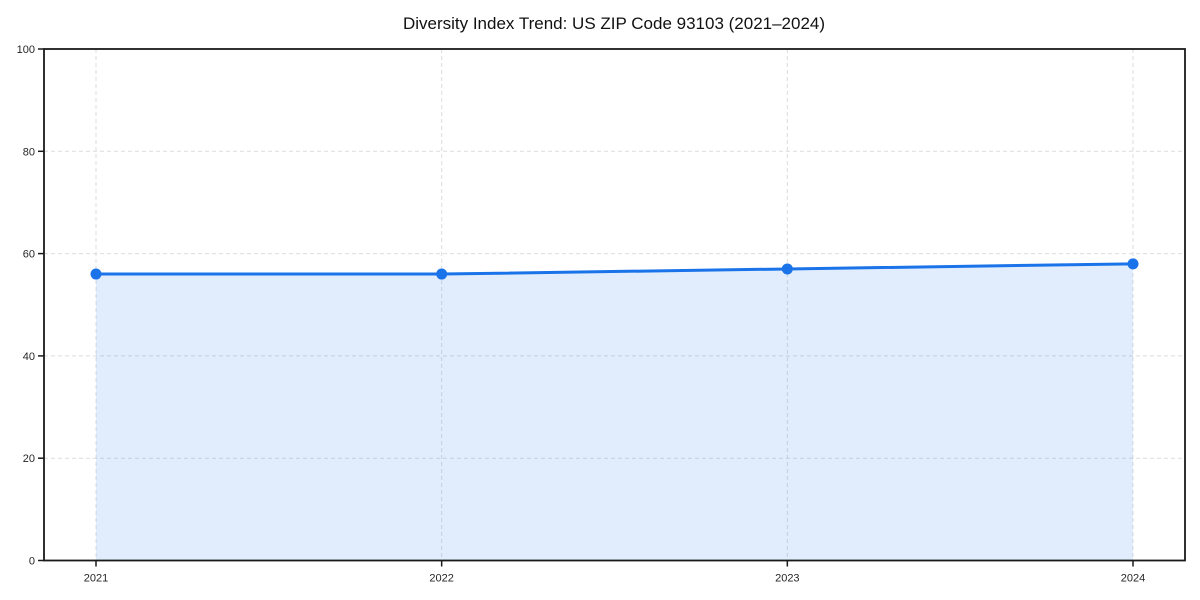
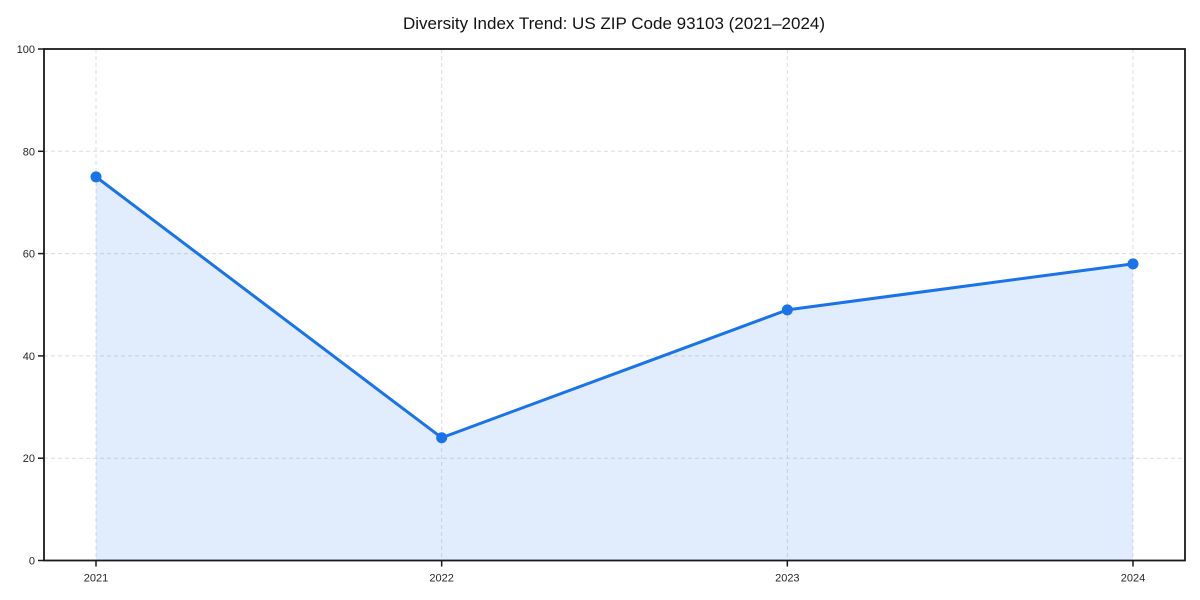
2021: 56 -> 75
2022: 56 -> 24
2023: 57 -> 49
